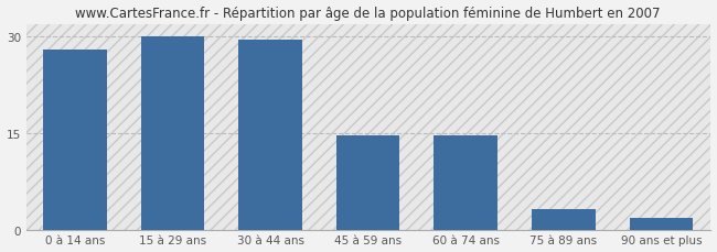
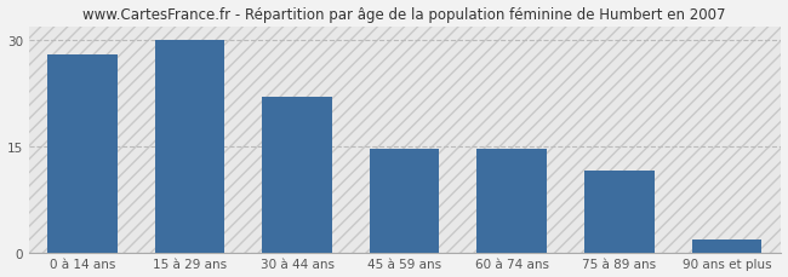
30 à 44 ans: 29.5 -> 22.0
75 à 89 ans: 3.2 -> 11.6
